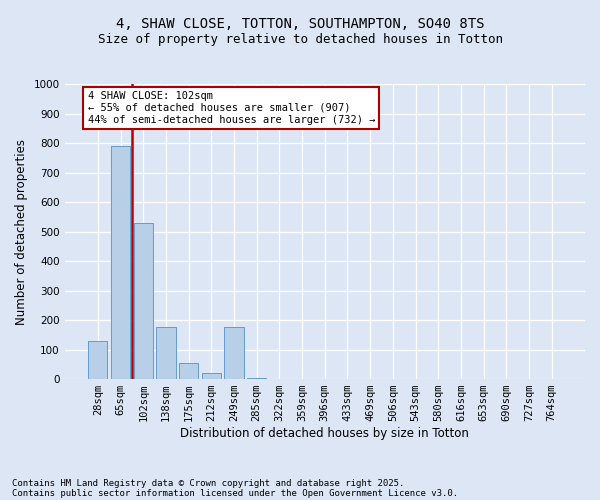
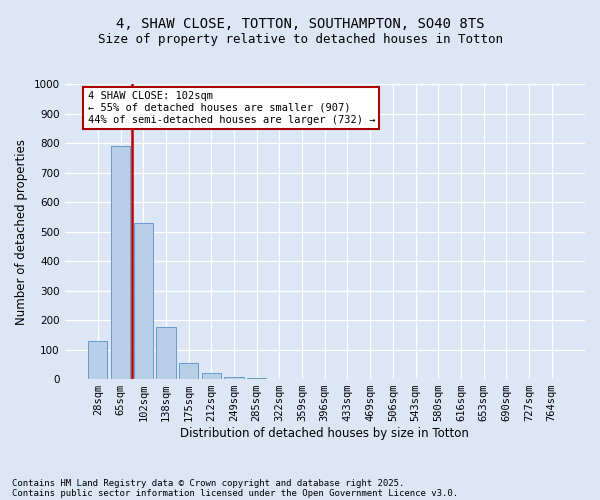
249sqm: 175 -> 8
